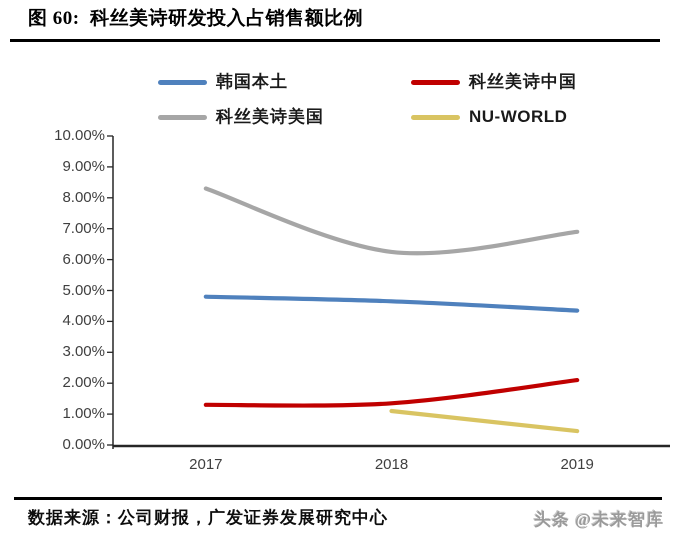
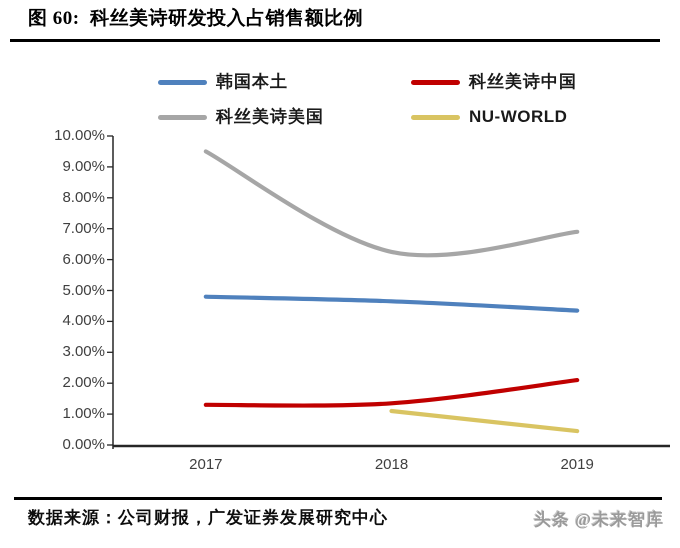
科丝美诗美国/2017: 8.3% -> 9.5%
